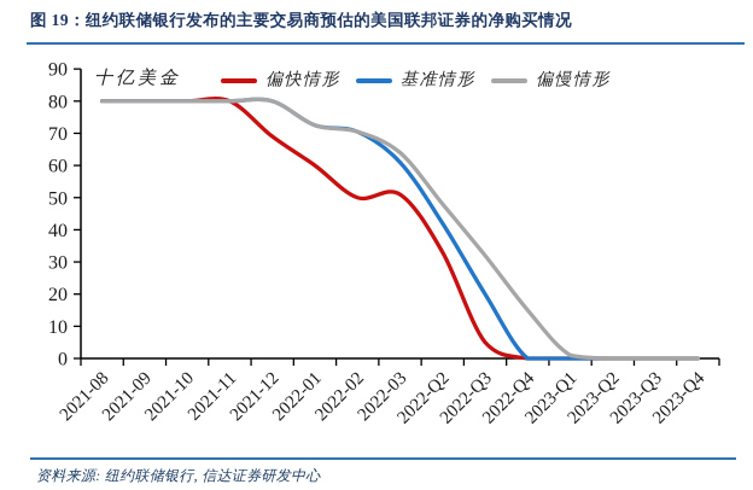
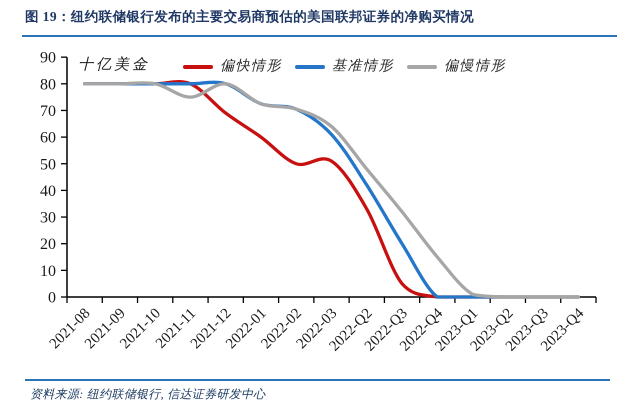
偏慢情形/2021-11: 80 -> 75
